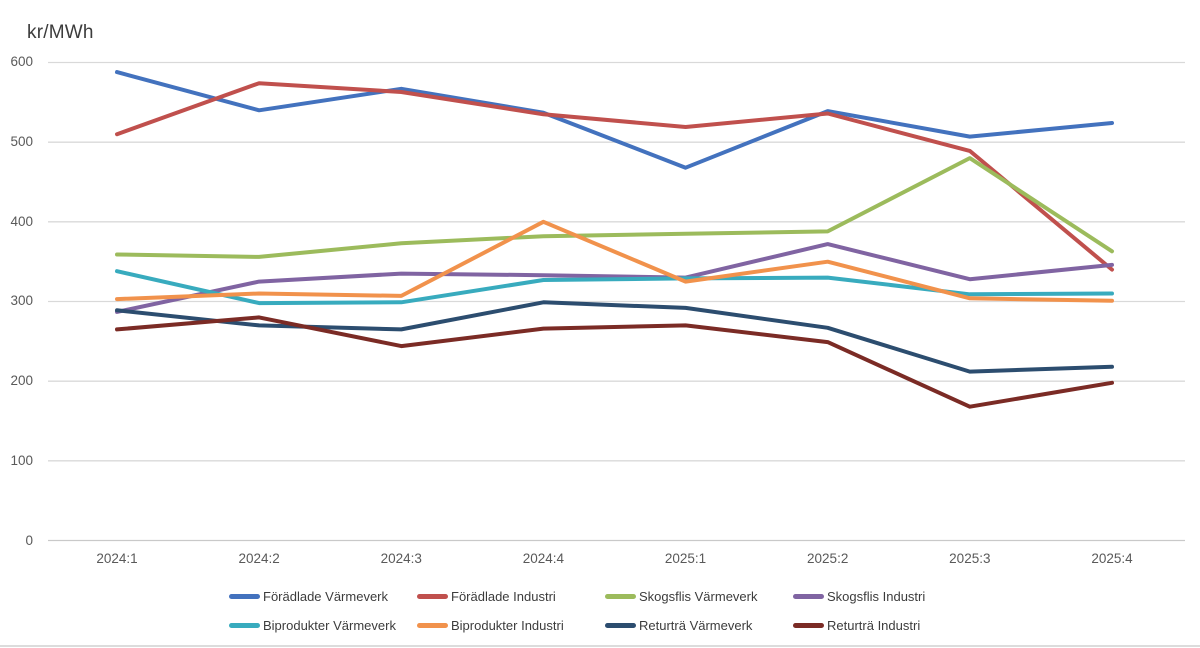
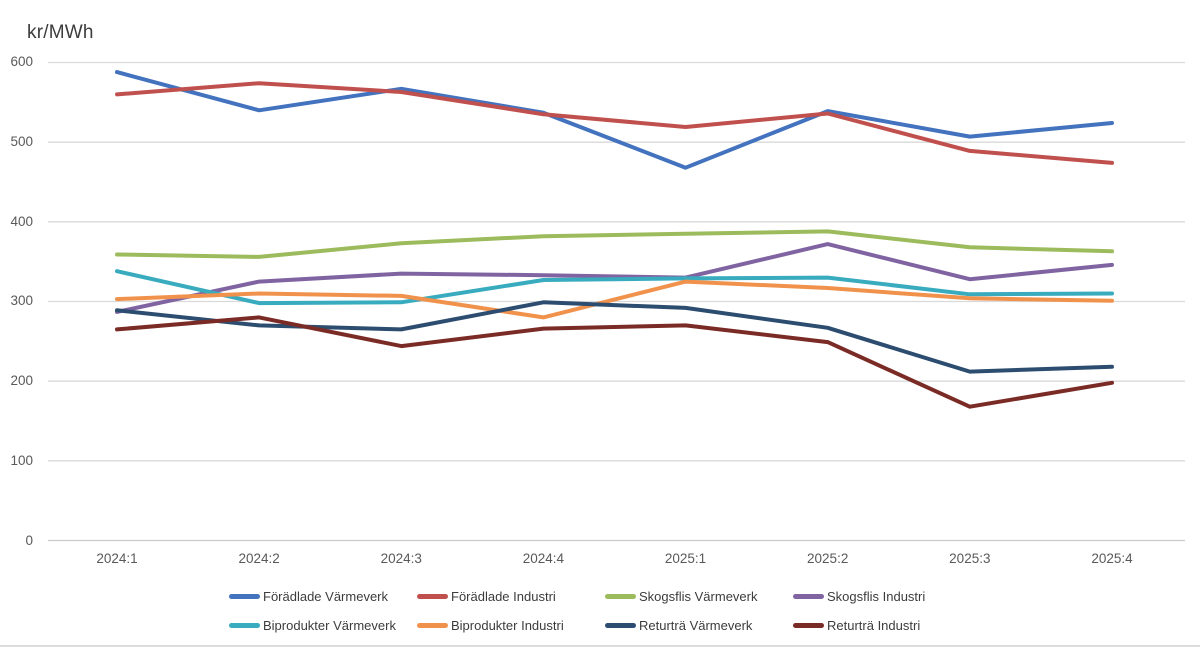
Förädlade Industri/2024:1: 510 -> 560
Biprodukter Industri/2024:4: 400 -> 280
Biprodukter Industri/2025:2: 350 -> 320
Skogsflis Värmeverk/2025:3: 480 -> 370
Förädlade Industri/2025:4: 340 -> 470
